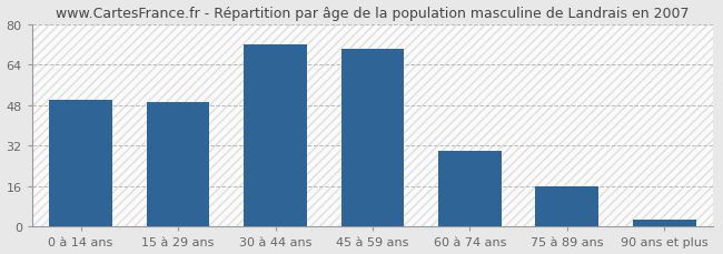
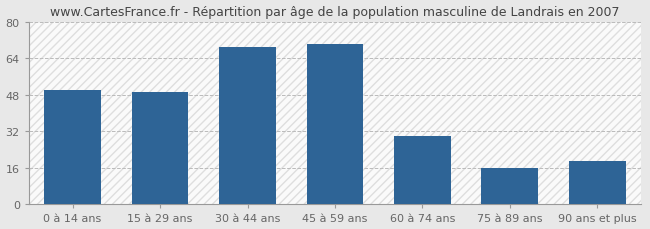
30 à 44 ans: 72 -> 69
90 ans et plus: 3 -> 19
